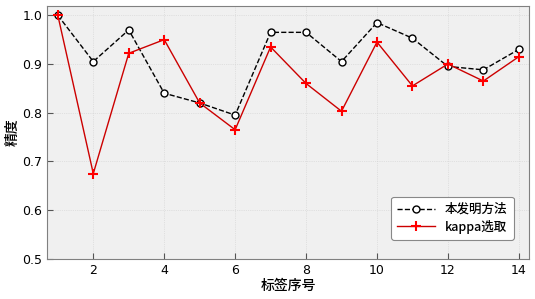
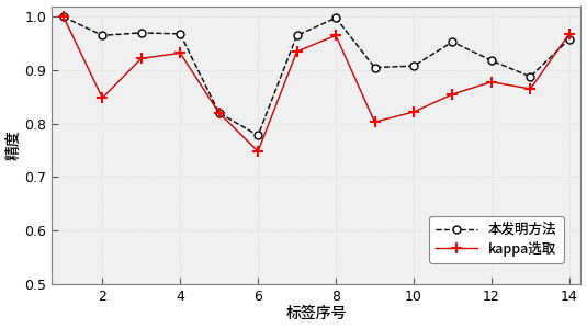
本发明方法/2: 0.905 -> 0.965
kappa选取/2: 0.675 -> 0.848
本发明方法/4: 0.840 -> 0.968
kappa选取/4: 0.950 -> 0.932
本发明方法/6: 0.795 -> 0.778
kappa选取/6: 0.765 -> 0.748
本发明方法/8: 0.965 -> 0.998
kappa选取/8: 0.860 -> 0.965
本发明方法/10: 0.985 -> 0.908
kappa选取/10: 0.945 -> 0.822
本发明方法/12: 0.895 -> 0.918
kappa选取/12: 0.900 -> 0.878
本发明方法/14: 0.930 -> 0.958
kappa选取/14: 0.915 -> 0.968
